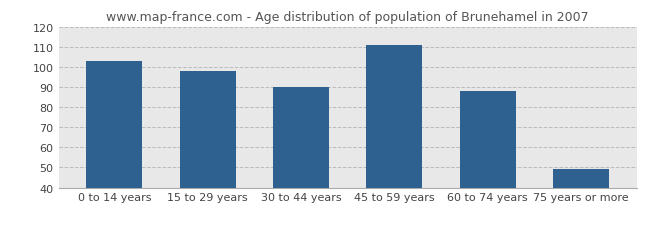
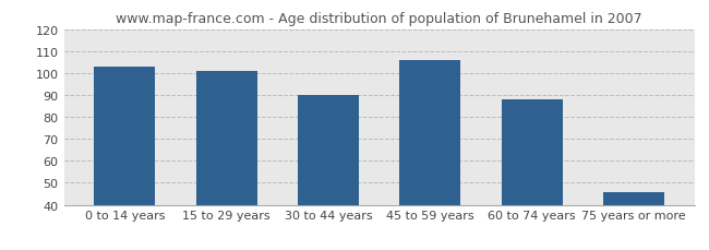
15 to 29 years: 98 -> 101
45 to 59 years: 111 -> 106
75 years or more: 49 -> 46
